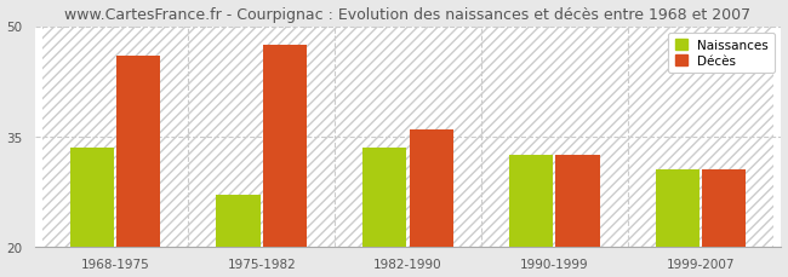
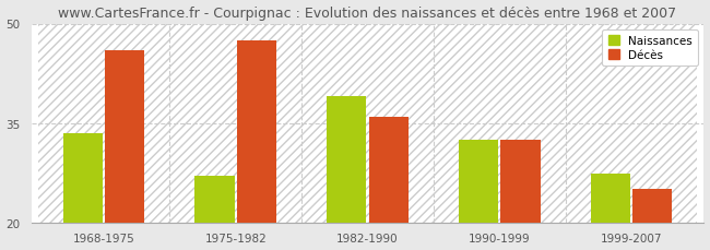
Naissances/1982-1990: 33.5 -> 39.0
Naissances/1999-2007: 30.5 -> 27.4
Décès/1999-2007: 30.5 -> 25.0
